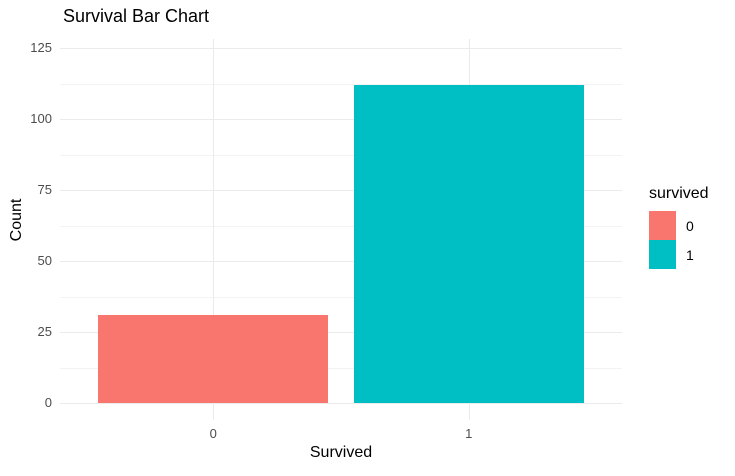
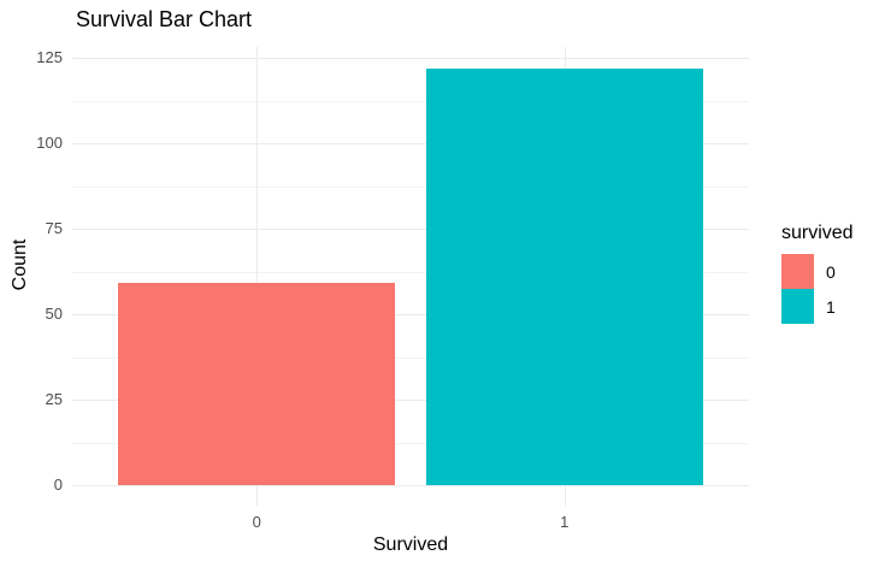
0: 31 -> 59
1: 112 -> 122
